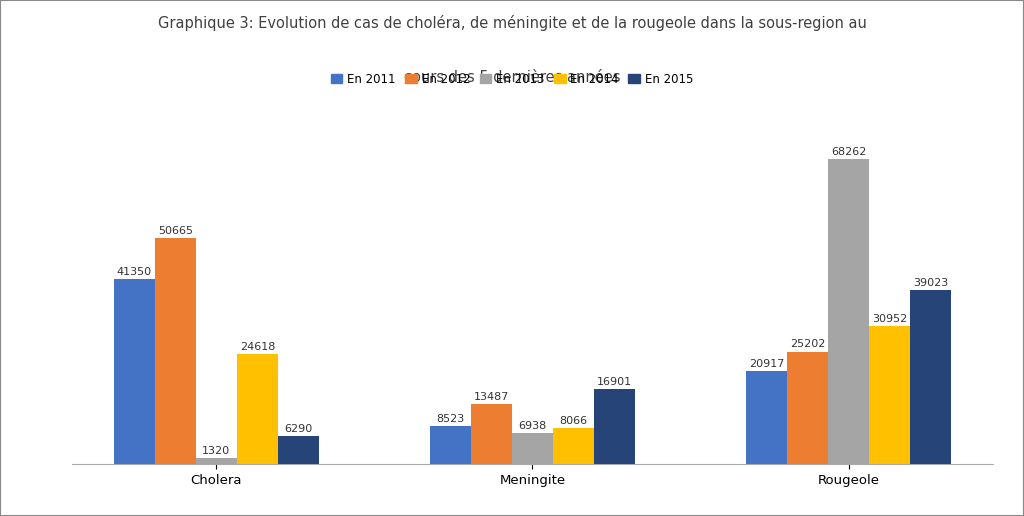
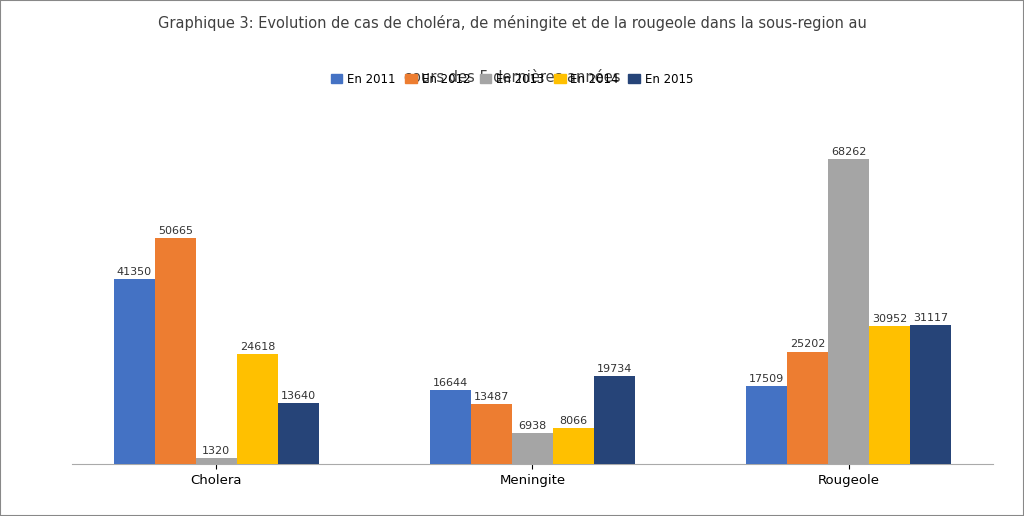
En 2015/Cholera: 6290 -> 13640
En 2011/Meningite: 8523 -> 16644
En 2015/Meningite: 16901 -> 19734
En 2011/Rougeole: 20917 -> 17509
En 2015/Rougeole: 39023 -> 31117
